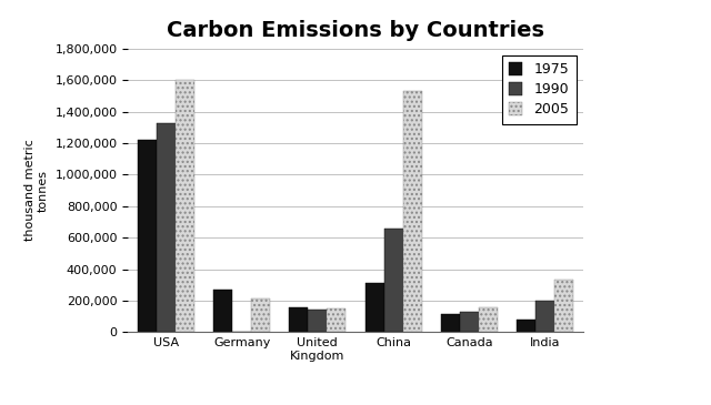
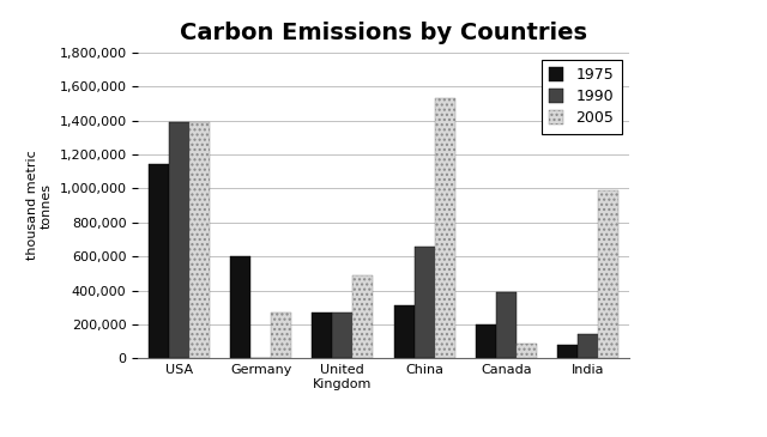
1975/USA: 1,220,000 -> 1,140,000
1990/USA: 1,330,000 -> 1,390,000
2005/USA: 1,600,000 -> 1,390,000
1975/Germany: 270,000 -> 600,000
2005/Germany: 210,000 -> 270,000
1975/United Kingdom: 160,000 -> 270,000
1990/United Kingdom: 140,000 -> 270,000
2005/United Kingdom: 150,000 -> 490,000
1975/Canada: 120,000 -> 200,000
1990/Canada: 130,000 -> 390,000
2005/Canada: 160,000 -> 90,000
1990/India: 200,000 -> 140,000
2005/India: 330,000 -> 990,000
